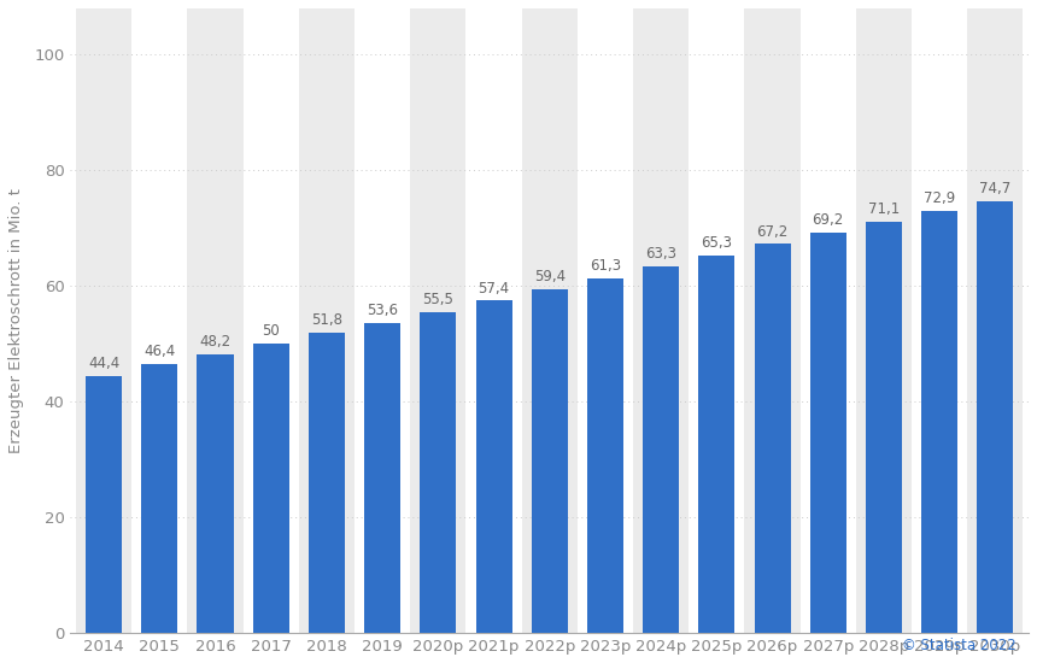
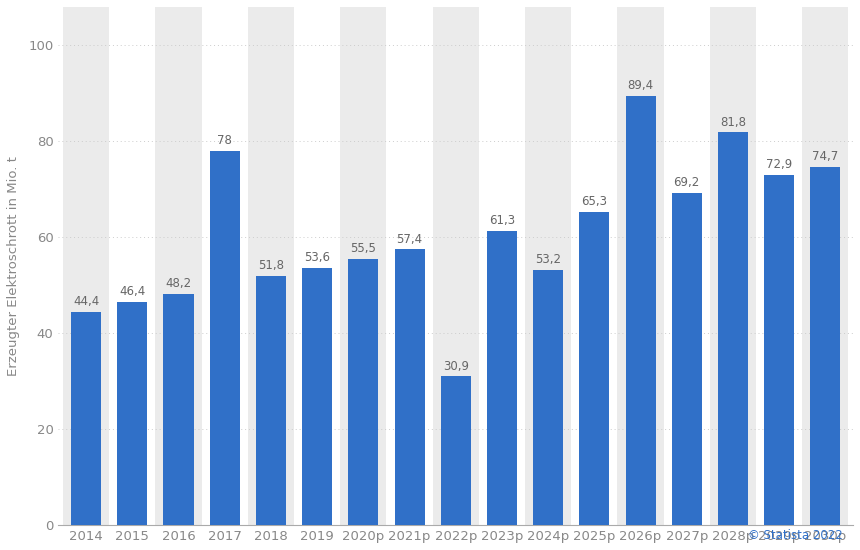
2017: 50 -> 78
2022p: 59,4 -> 30,9
2024p: 63,3 -> 53,2
2026p: 67,2 -> 89,4
2028p: 71,1 -> 81,8
